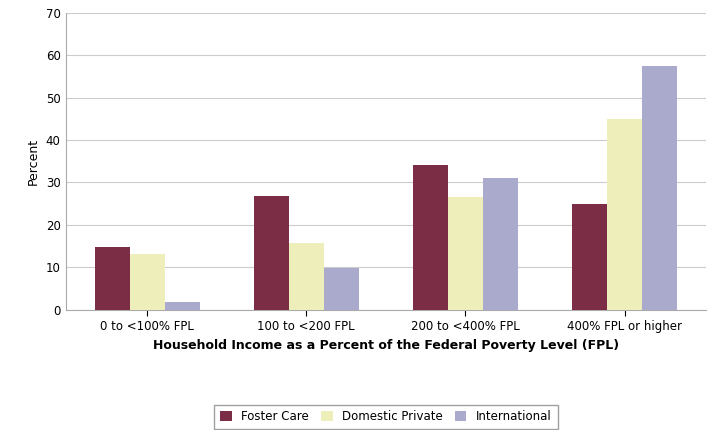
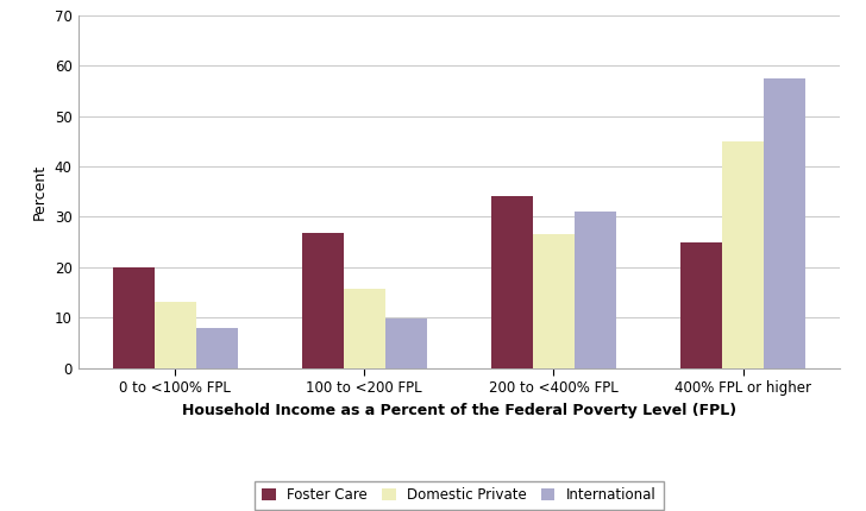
Foster Care/0 to <100% FPL: 14.8 -> 20.0
International/0 to <100% FPL: 1.8 -> 8.0
